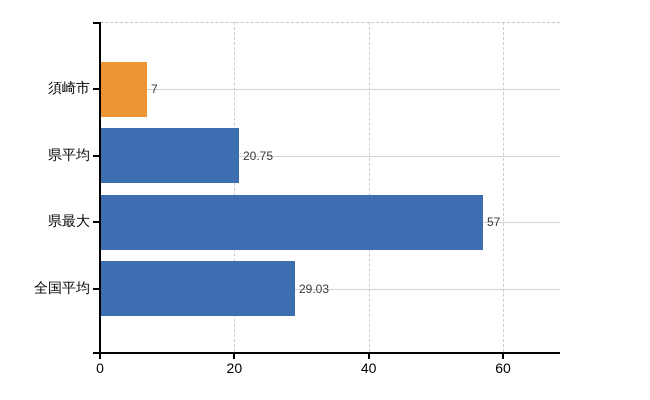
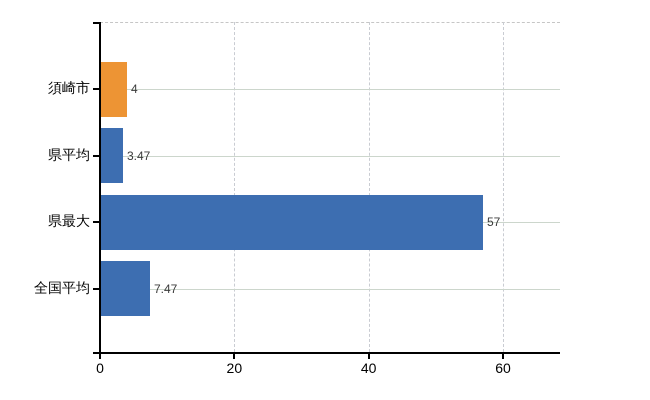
須崎市: 7 -> 4
県平均: 20.75 -> 3.47
全国平均: 29.03 -> 7.47
